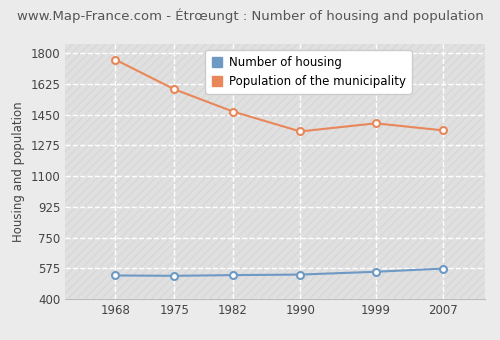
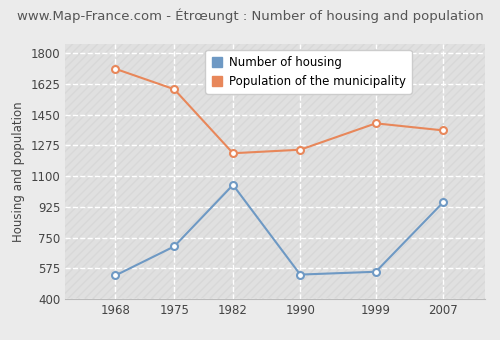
Population of the municipality/1968: 1760 -> 1710
Number of housing/1975: 530 -> 700
Number of housing/1982: 540 -> 1050
Population of the municipality/1982: 1470 -> 1230
Population of the municipality/1990: 1350 -> 1250
Number of housing/2007: 570 -> 950
